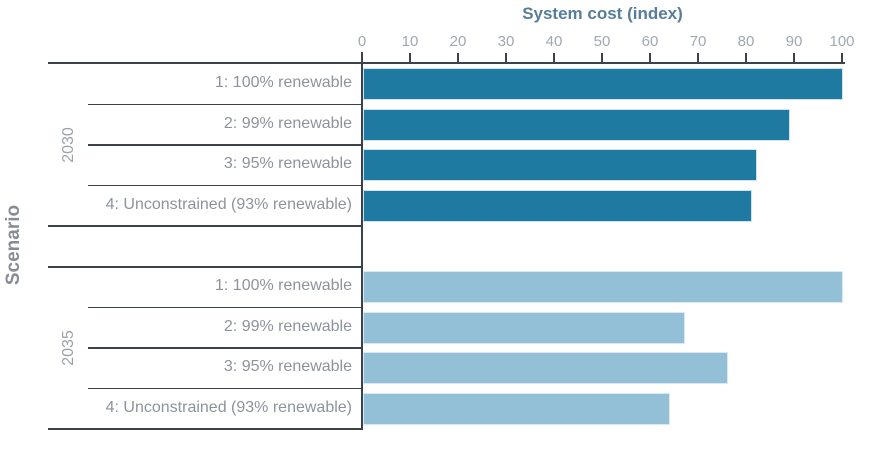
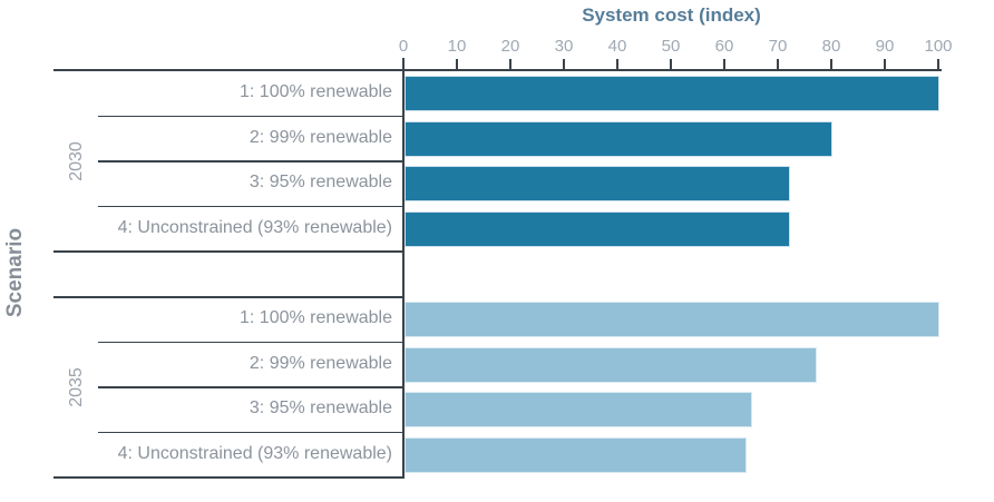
2030/2: 99% renewable: 89 -> 80
2035/2: 99% renewable: 67 -> 77
2030/3: 95% renewable: 82 -> 72
2035/3: 95% renewable: 76 -> 65
2030/4: Unconstrained (93% renewable): 81 -> 72
